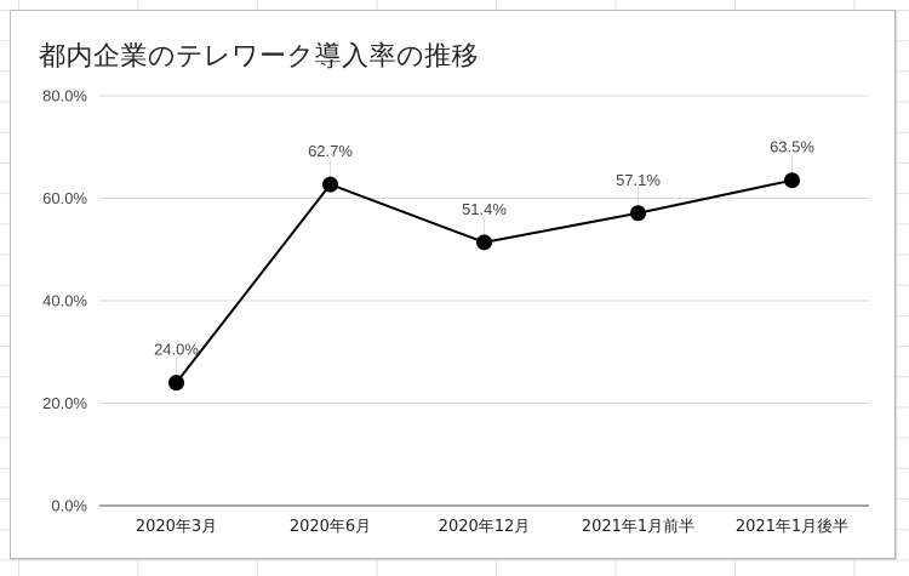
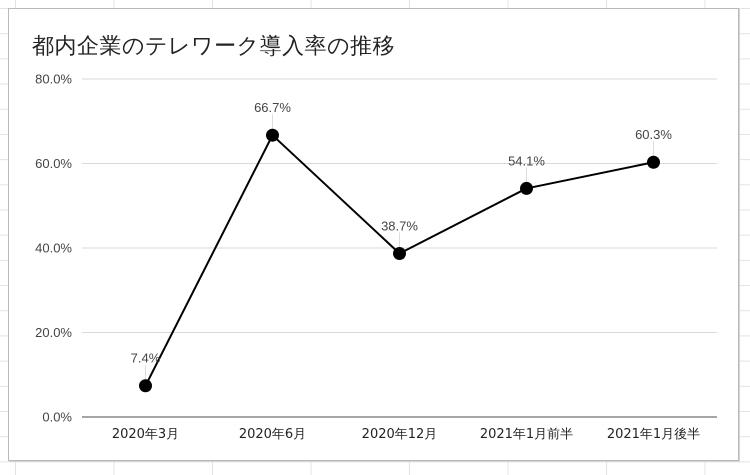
2020年3月: 24.0% -> 7.4%
2020年6月: 62.7% -> 66.7%
2020年12月: 51.4% -> 38.7%
2021年1月前半: 57.1% -> 54.1%
2021年1月後半: 63.5% -> 60.3%
